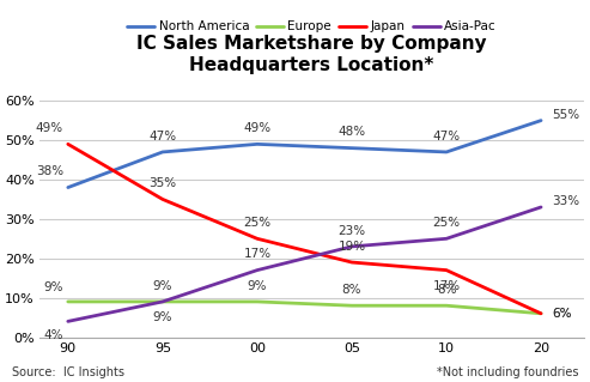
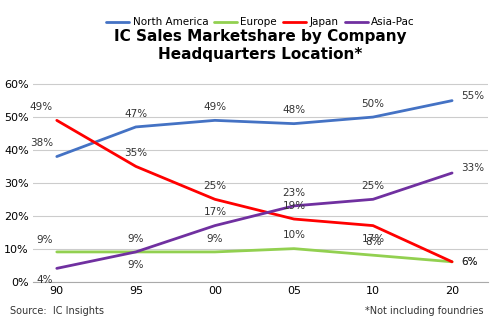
Europe/05: 8% -> 10%
North America/10: 47% -> 50%
